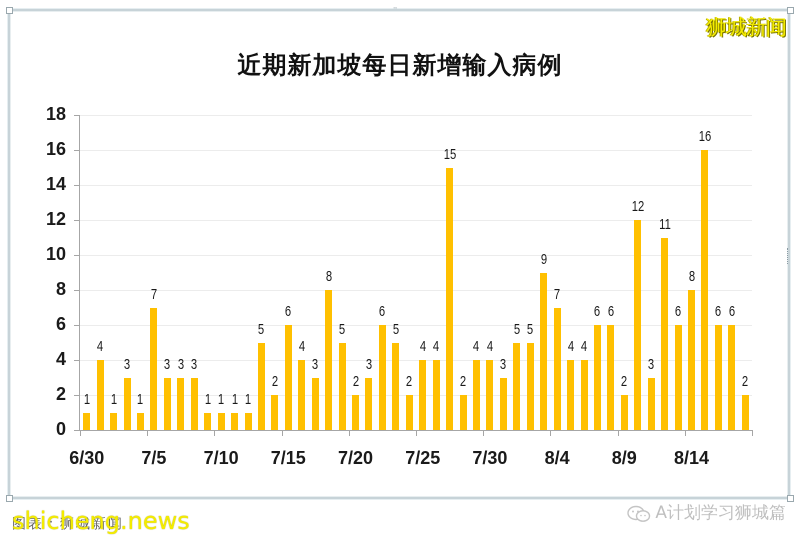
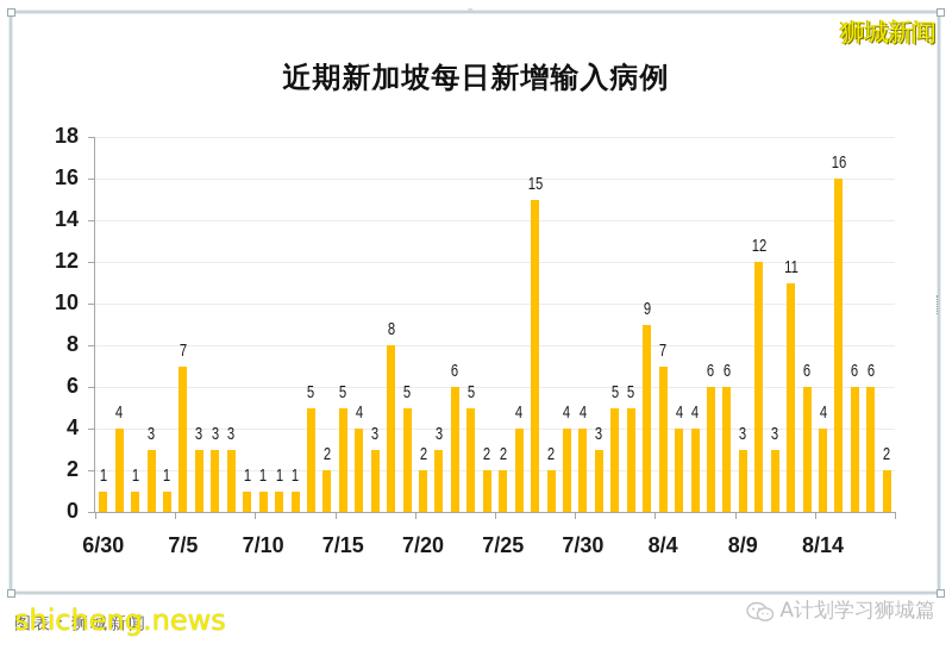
7/15: 6 -> 5
7/25: 4 -> 2
8/9: 2 -> 3
8/14: 8 -> 4
